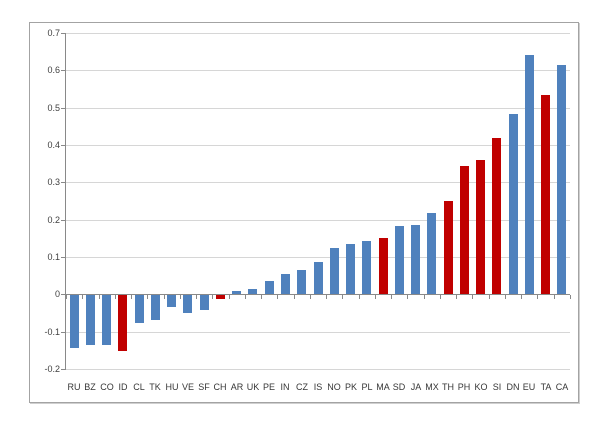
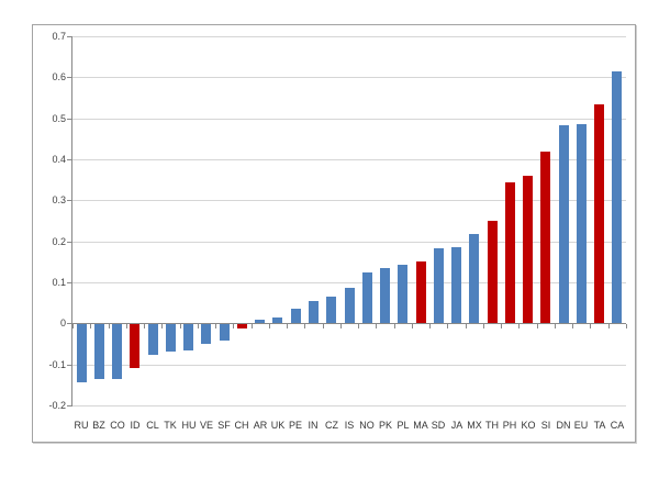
ID: -0.15 -> -0.10
HU: -0.03 -> -0.06
EU: 0.64 -> 0.49
